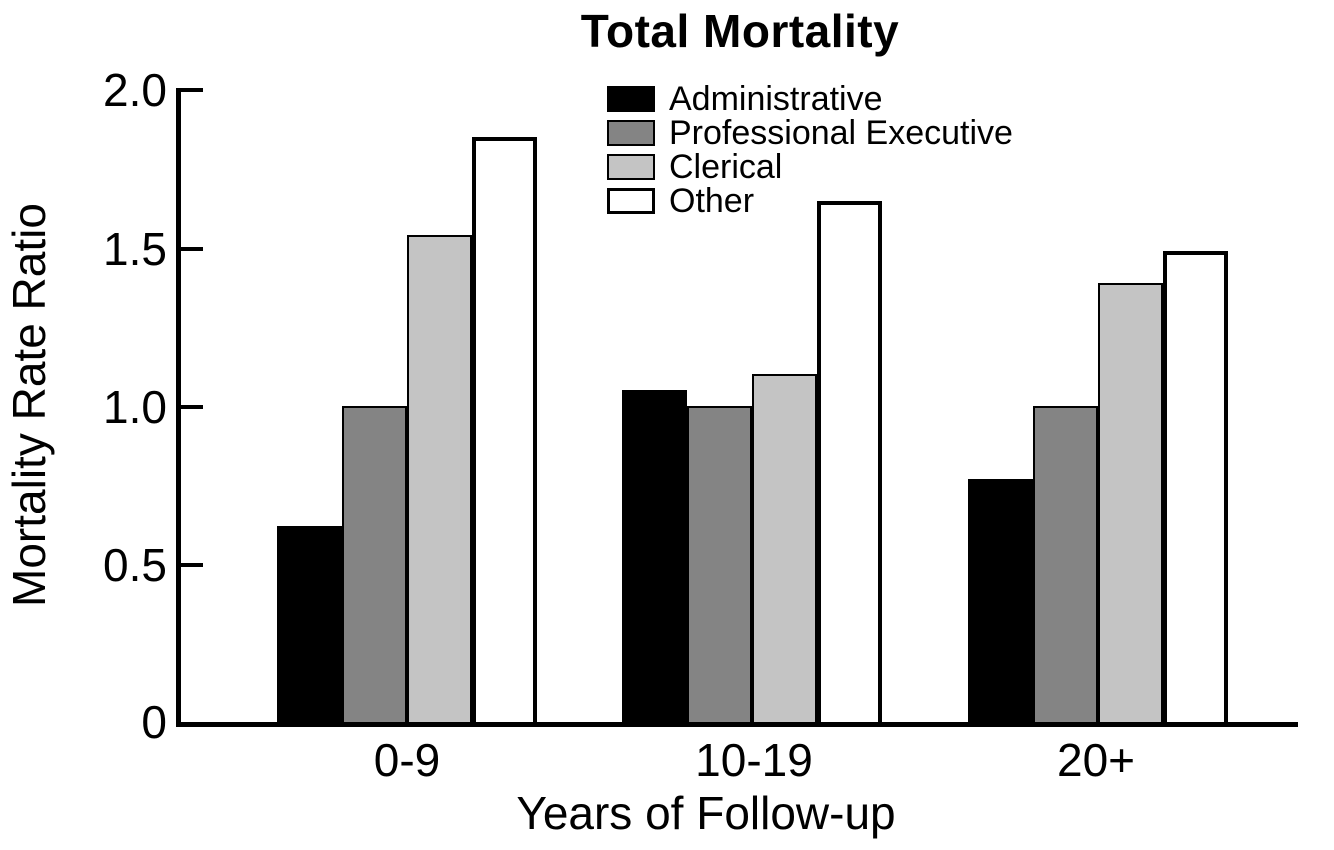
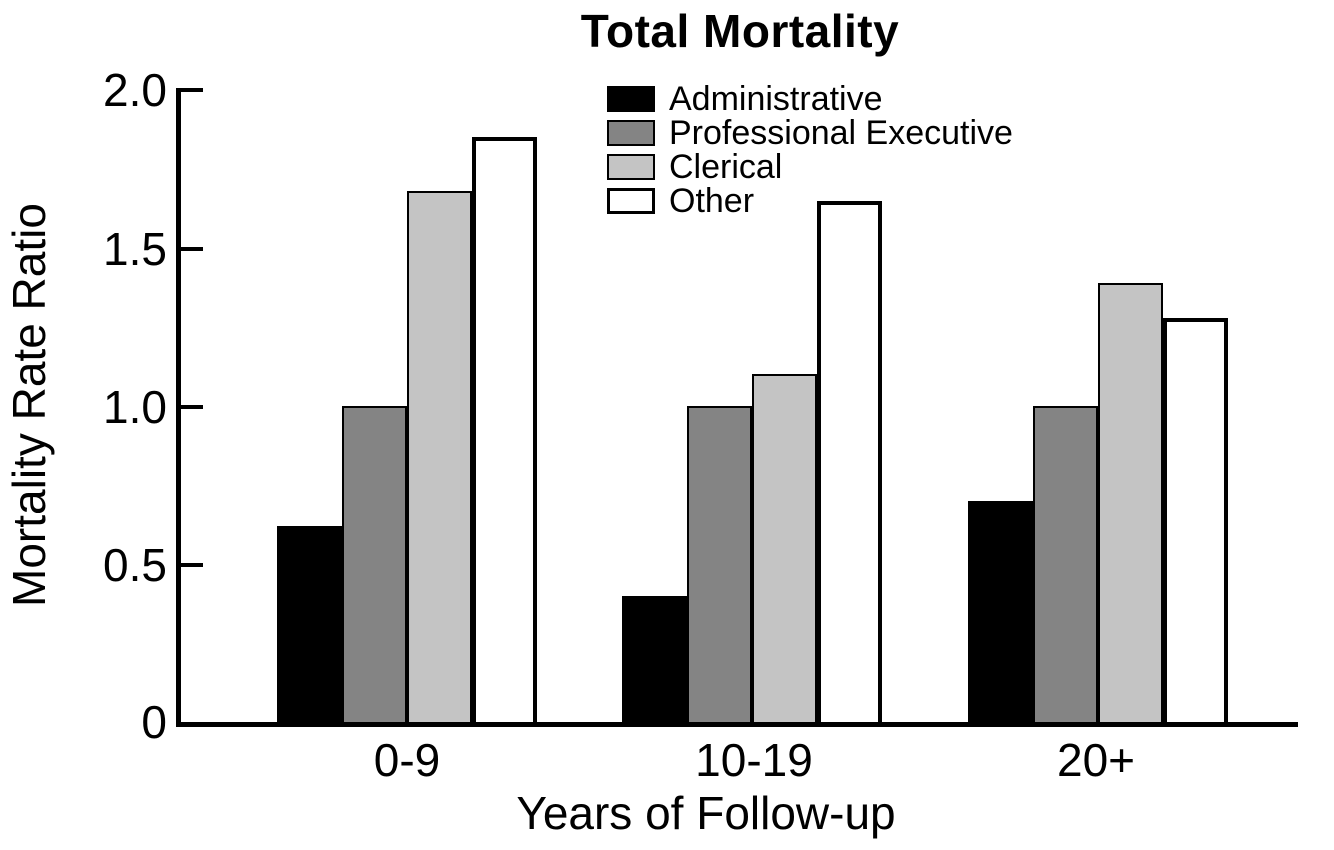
Clerical/0-9: 1.54 -> 1.68
Administrative/10-19: 1.05 -> 0.40
Administrative/20+: 0.77 -> 0.70
Other/20+: 1.49 -> 1.28
